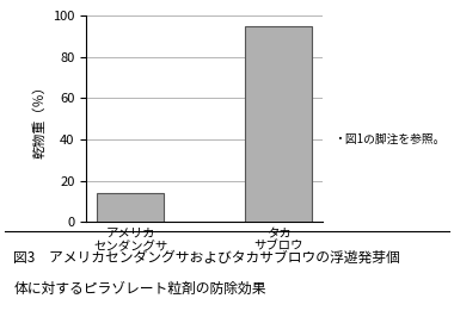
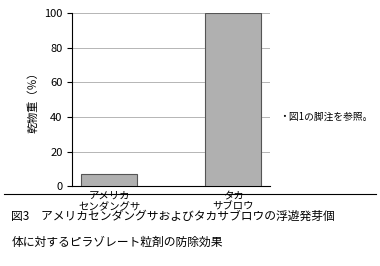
アメリカ センダングサ: 14 -> 7
タカ サブロウ: 95 -> 100
